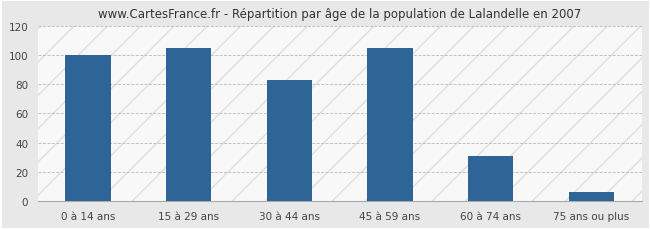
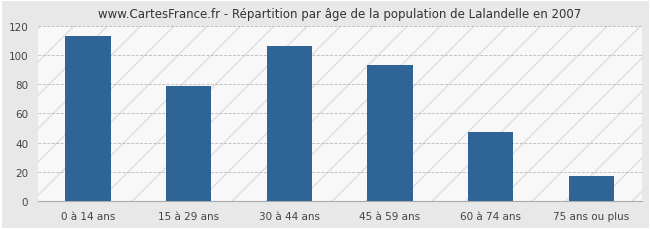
0 à 14 ans: 100 -> 113
15 à 29 ans: 105 -> 79
30 à 44 ans: 83 -> 106
45 à 59 ans: 105 -> 93
60 à 74 ans: 31 -> 47
75 ans ou plus: 6 -> 17
